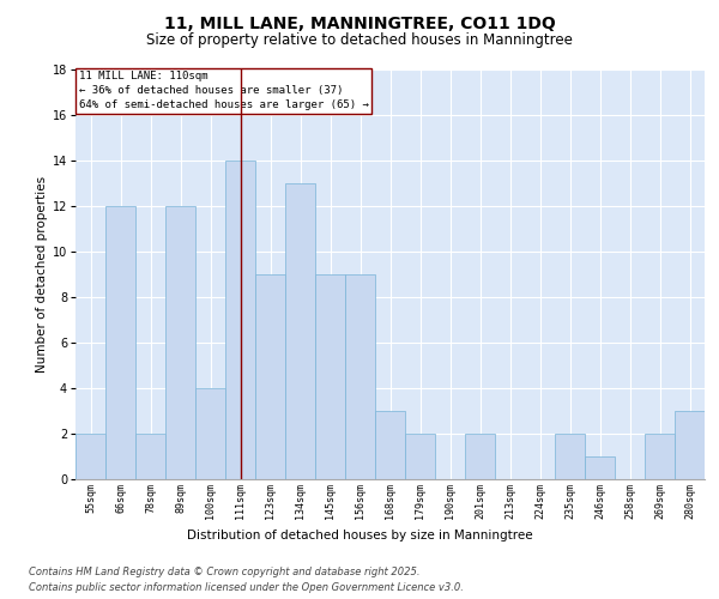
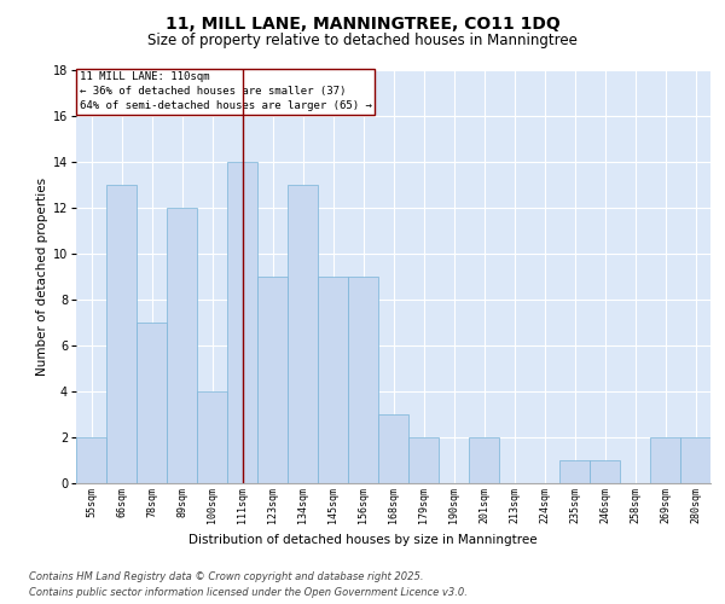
66sqm: 12 -> 13
78sqm: 2 -> 7
235sqm: 2 -> 1
280sqm: 3 -> 2
